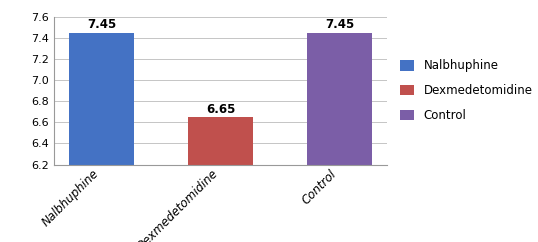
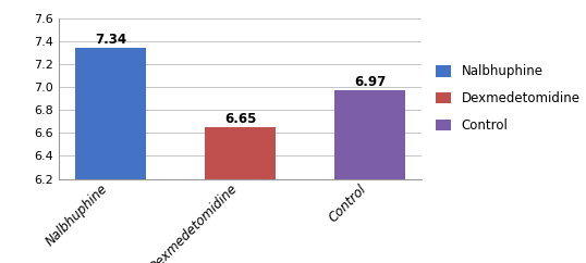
Nalbhuphine: 7.45 -> 7.34
Control: 7.45 -> 6.97
